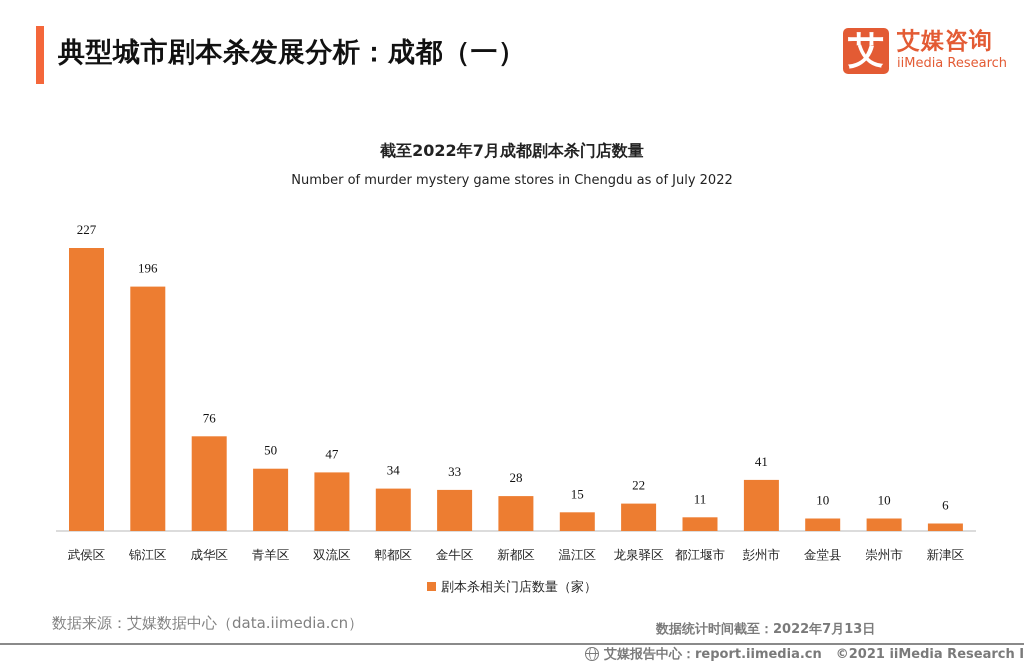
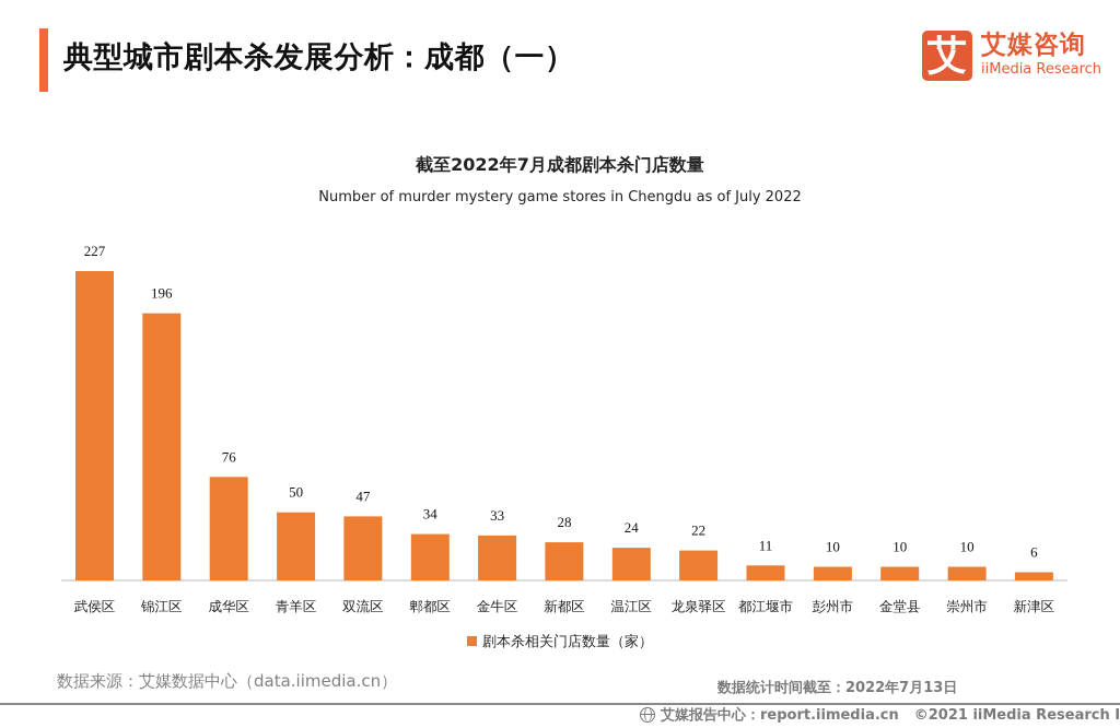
温江区: 15 -> 24
彭州市: 41 -> 10
